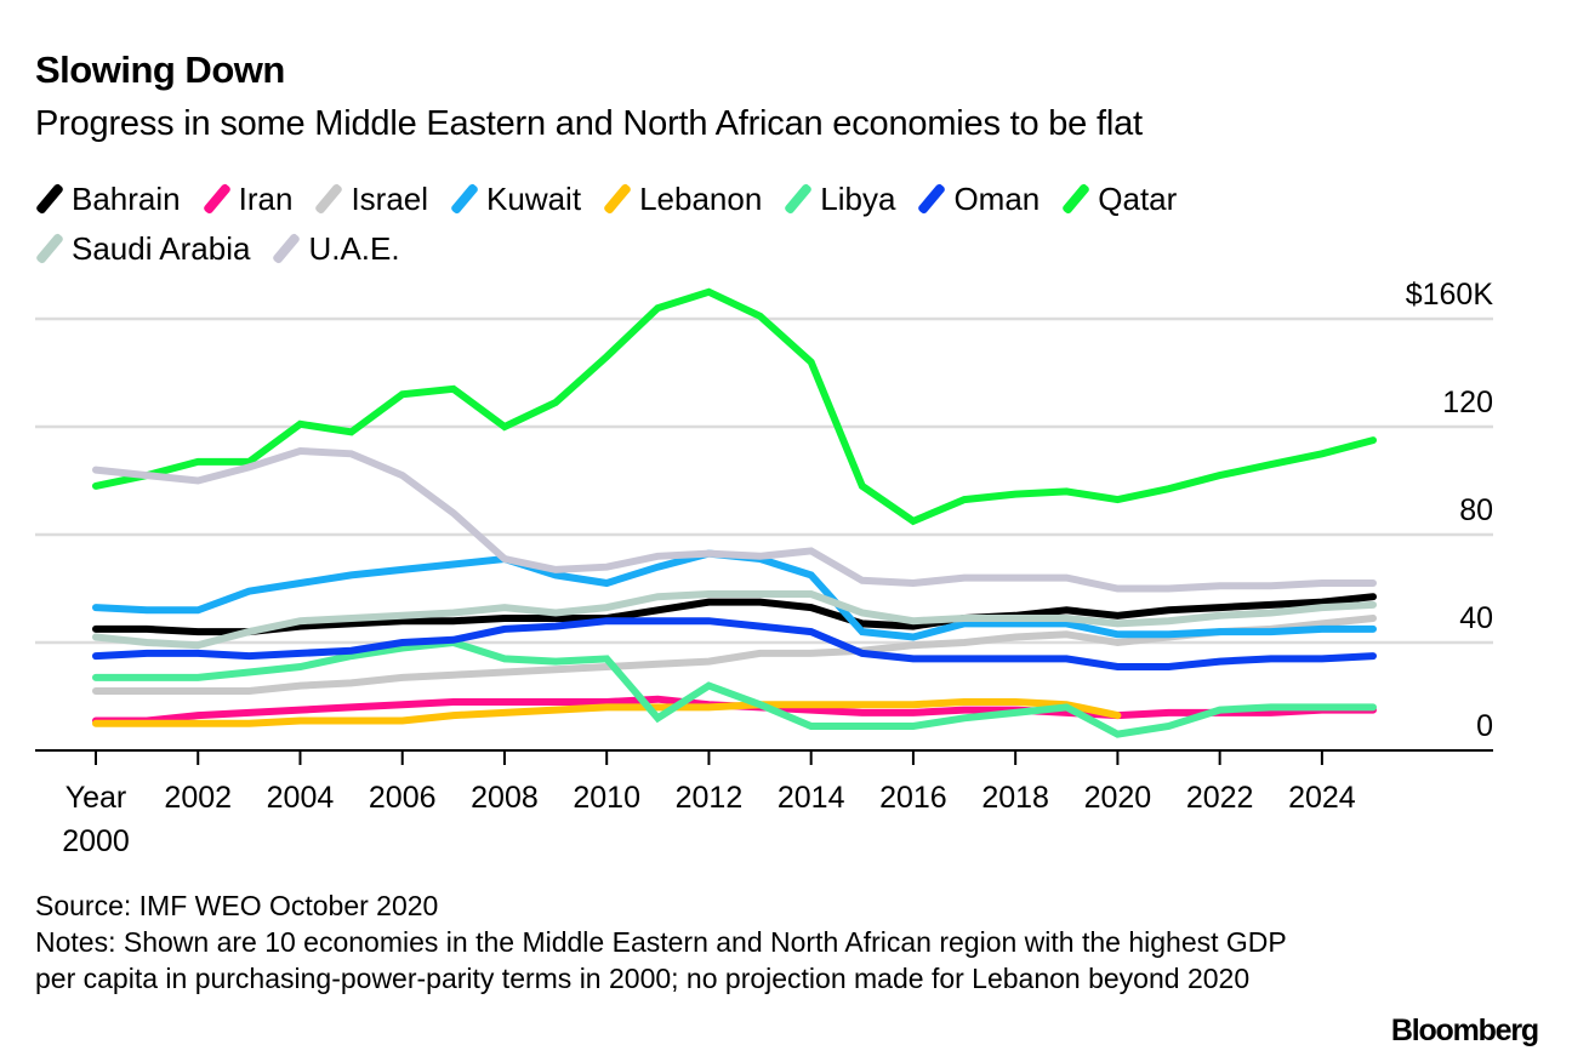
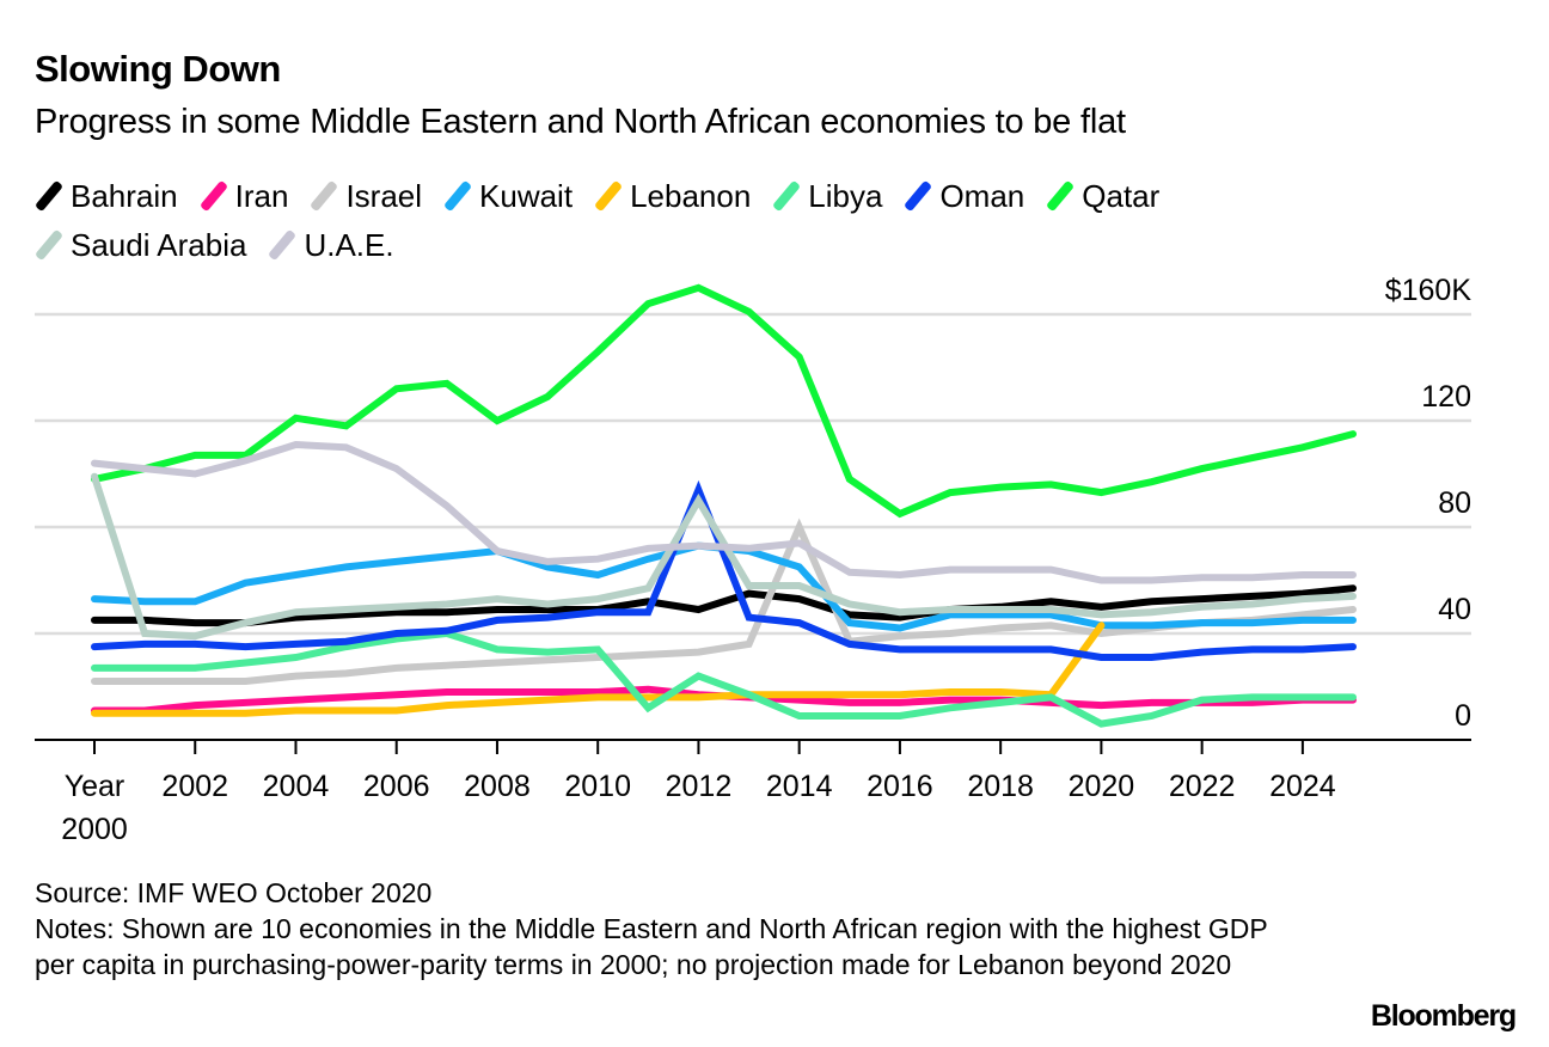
Saudi Arabia/2000: $42K -> $99K
Bahrain/2012: $55K -> $49K
Oman/2012: $48K -> $94K
Saudi Arabia/2012: $58K -> $90K
Israel/2014: $36K -> $80K
Lebanon/2020: $13K -> $43K
